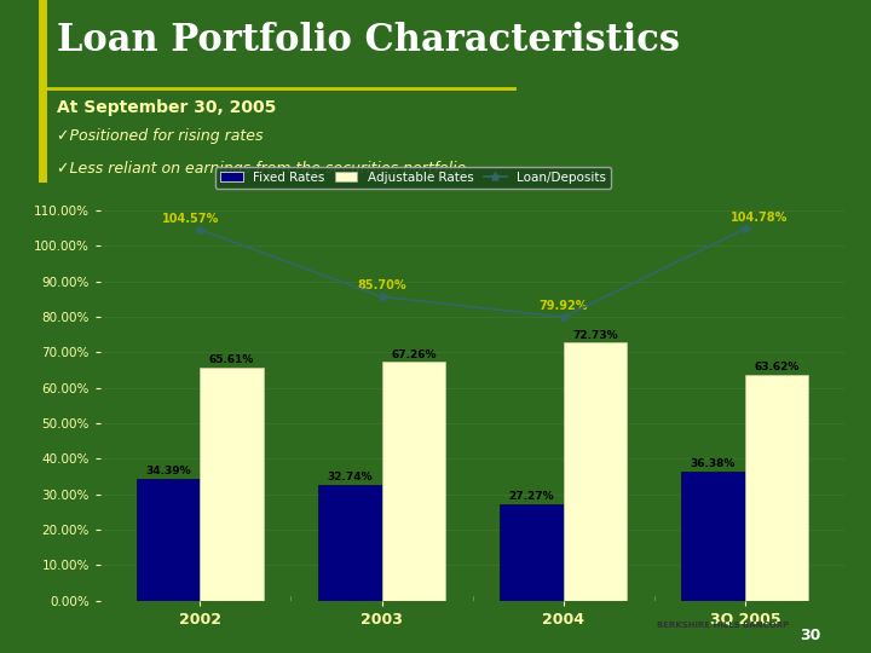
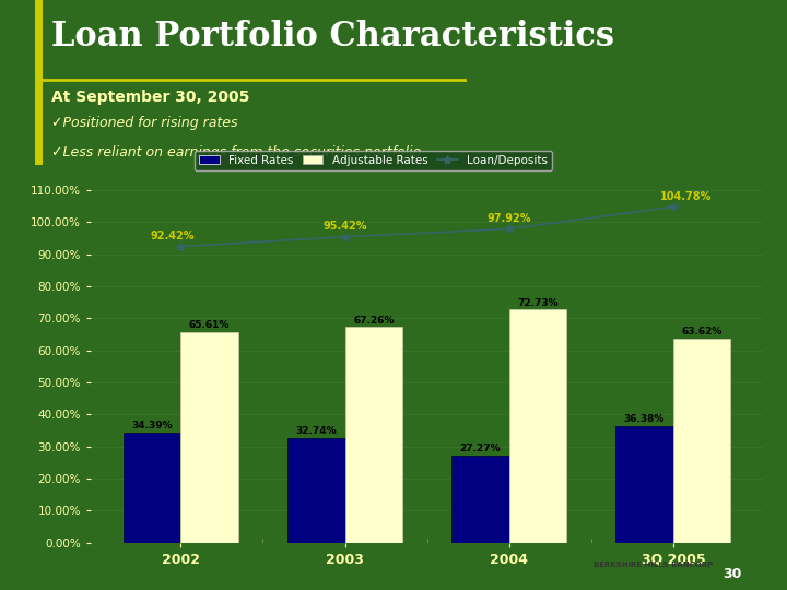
Loan/Deposits/2002: 104.57% -> 92.42%
Loan/Deposits/2003: 85.70% -> 95.42%
Loan/Deposits/2004: 79.92% -> 97.92%
